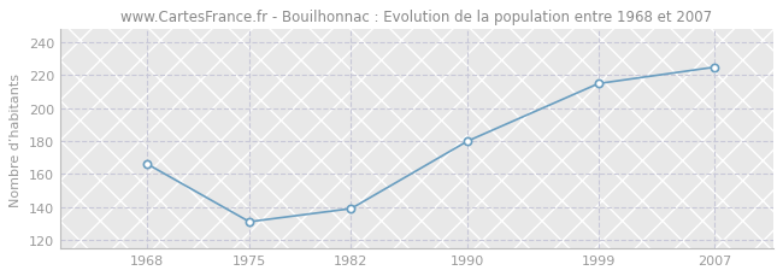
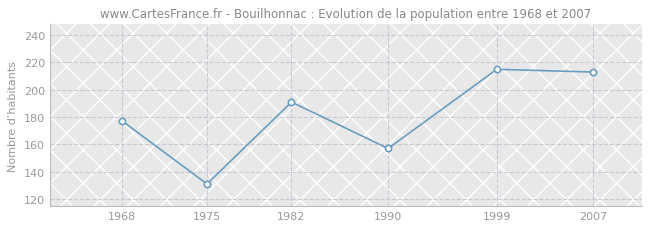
1968: 166 -> 177
1982: 139 -> 191
1990: 180 -> 157
2007: 225 -> 213
